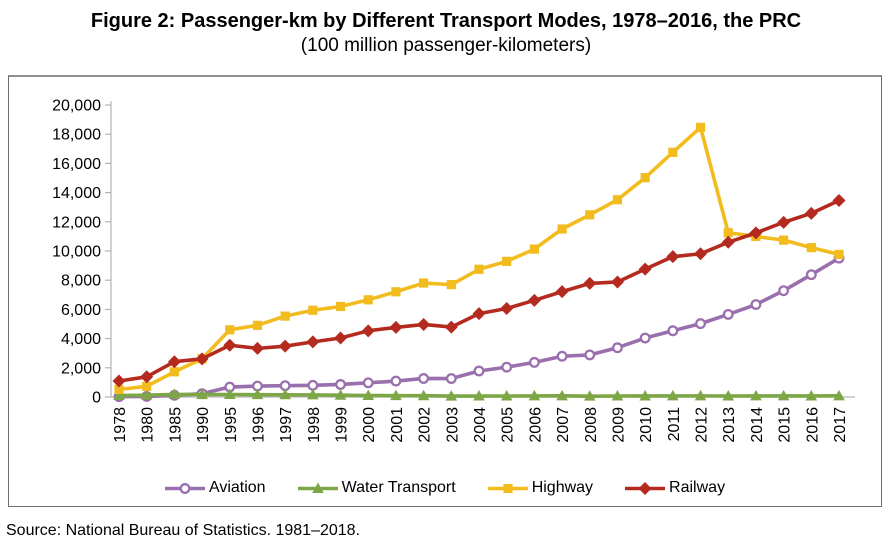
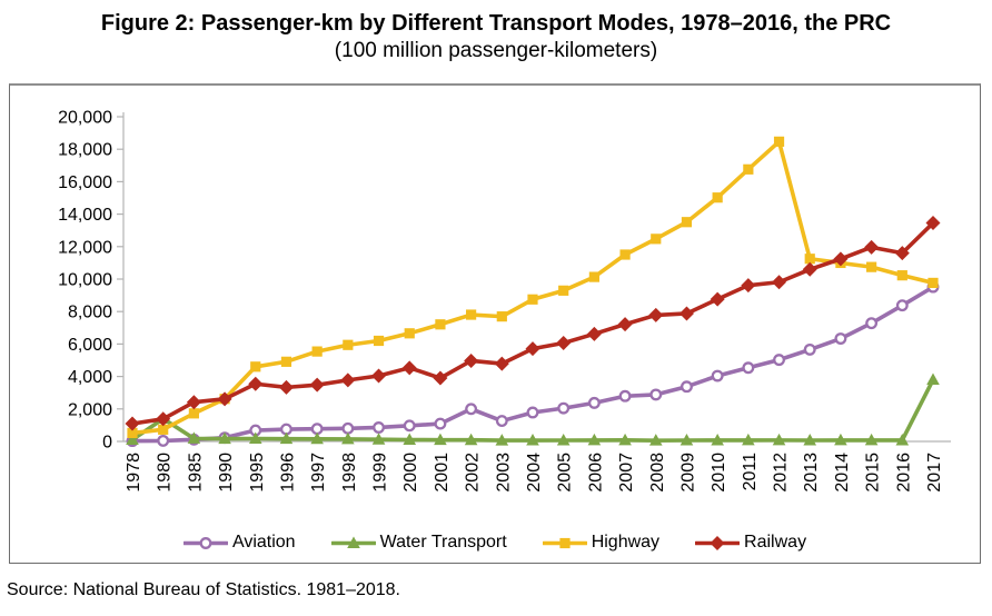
Water Transport/1980: 100 -> 1400
Railway/2001: 4800 -> 3900
Aviation/2002: 1300 -> 2000
Railway/2016: 12600 -> 11600
Water Transport/2017: 100 -> 3800
